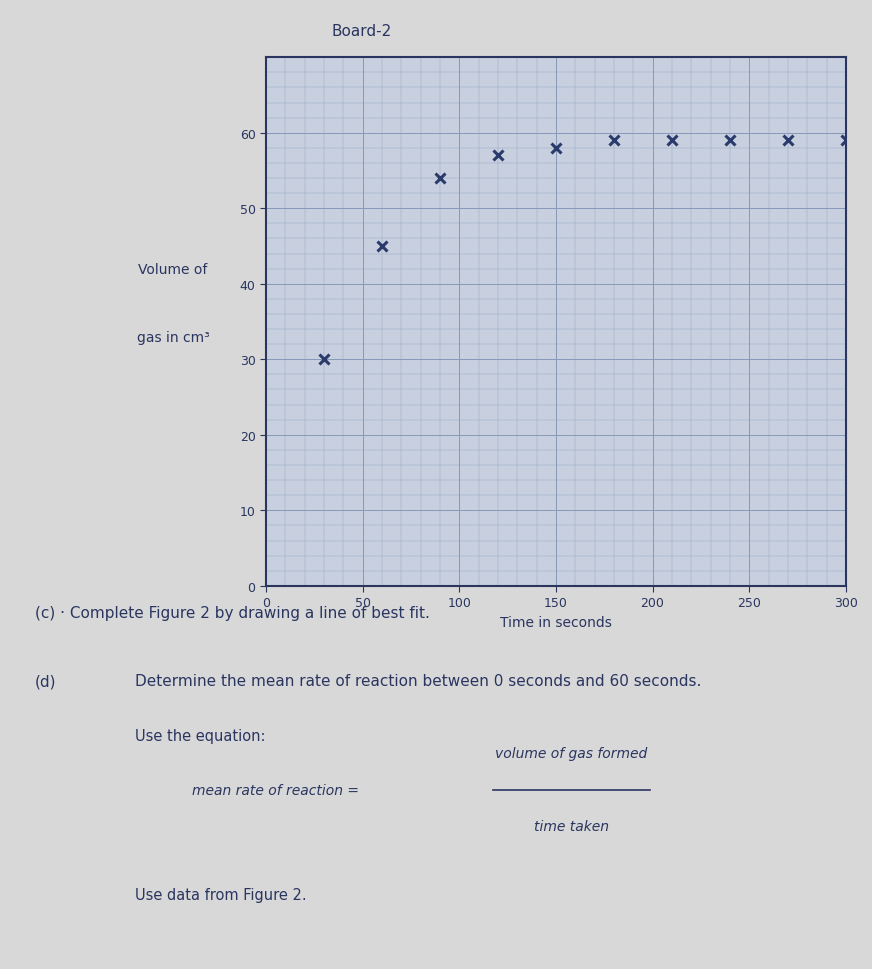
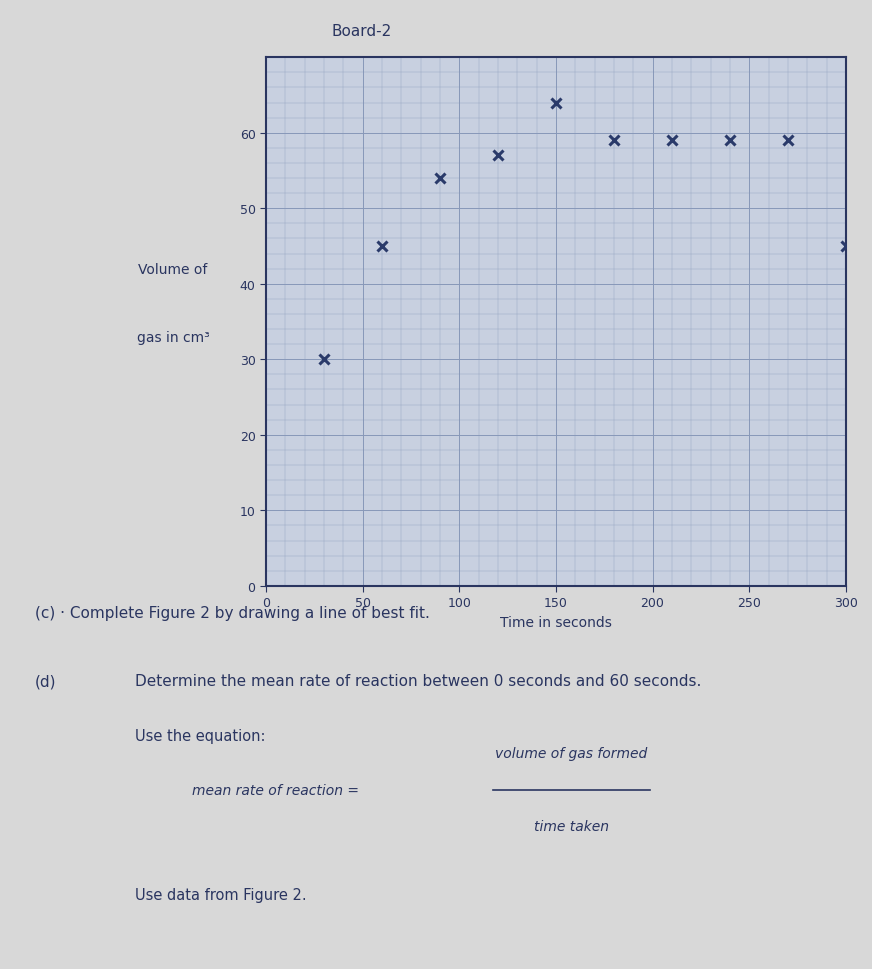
150: 58 -> 64
300: 59 -> 45
